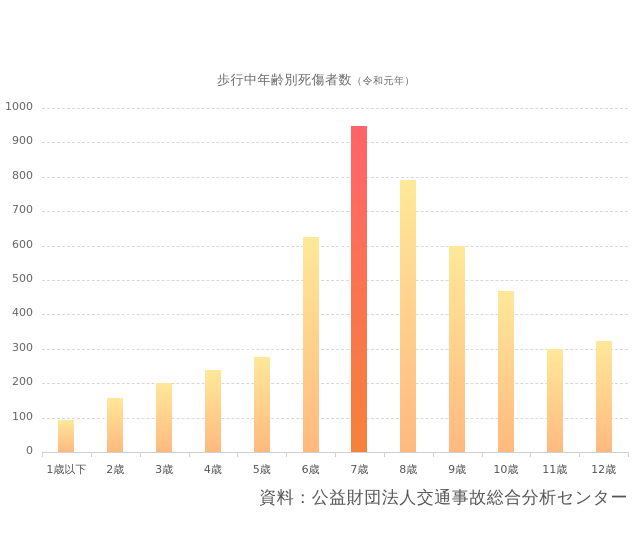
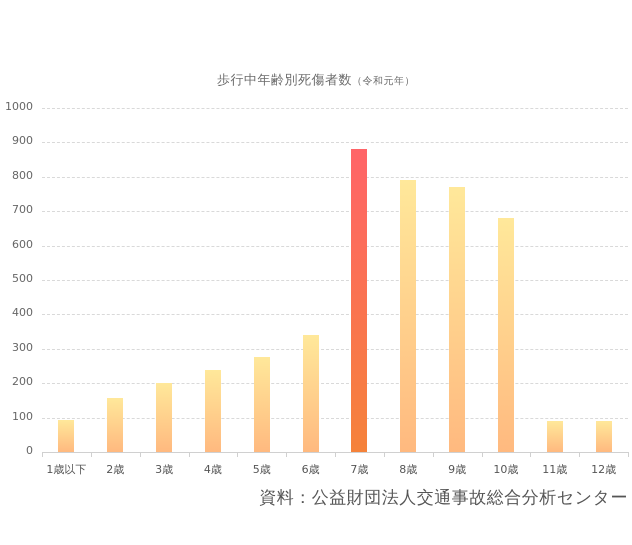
6歳: 630 -> 340
7歳: 950 -> 880
9歳: 600 -> 770
10歳: 470 -> 680
11歳: 300 -> 90
12歳: 320 -> 90
